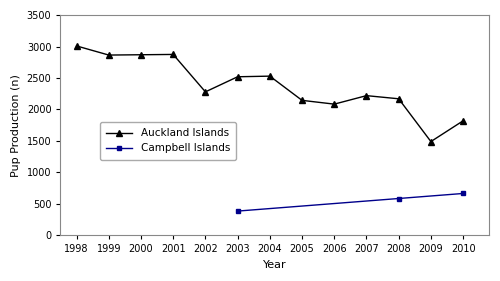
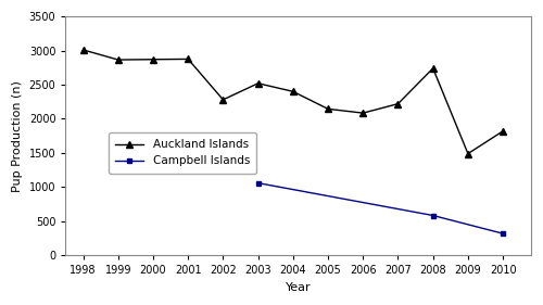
Campbell Islands/2003: 380 -> 1060
Auckland Islands/2004: 2530 -> 2400
Auckland Islands/2008: 2170 -> 2740
Campbell Islands/2010: 660 -> 320
